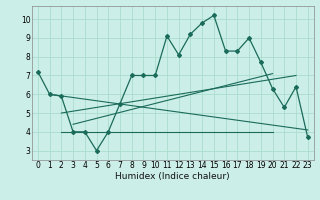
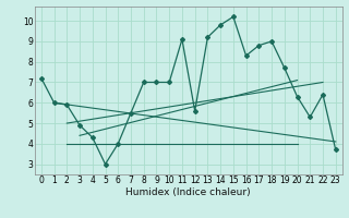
3: 4.0 -> 4.9
4: 4.0 -> 4.3
12: 8.1 -> 5.6
17: 8.3 -> 8.8
